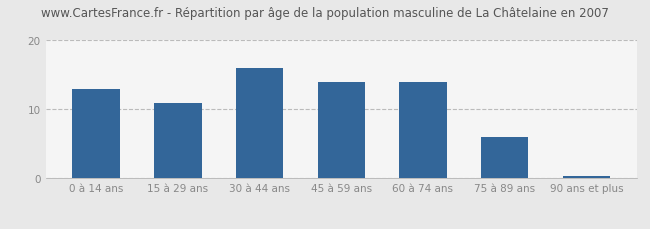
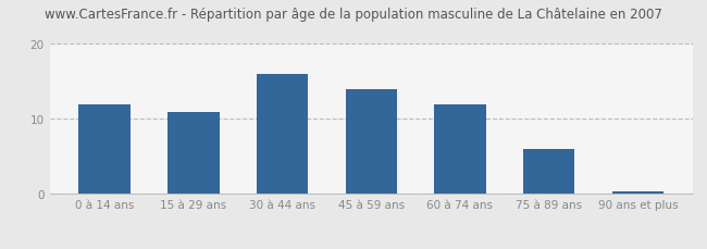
0 à 14 ans: 13.0 -> 12.0
60 à 74 ans: 14.0 -> 12.0
